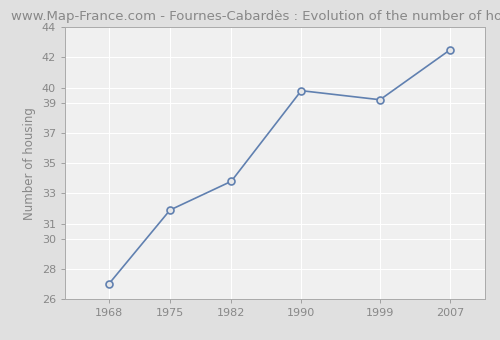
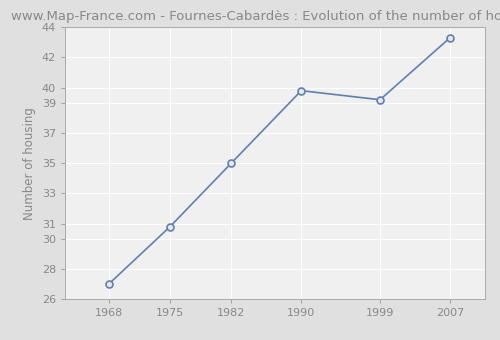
1975: 31.9 -> 30.8
1982: 33.8 -> 35.0
2007: 42.5 -> 43.3
